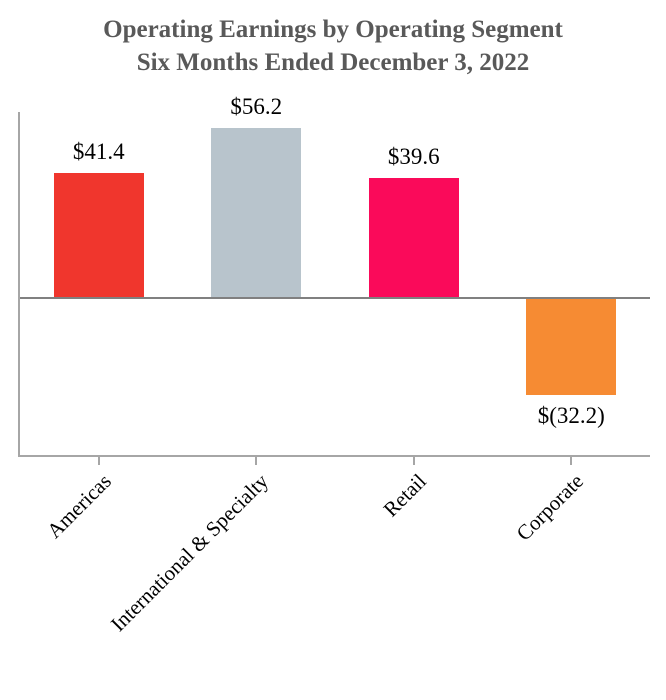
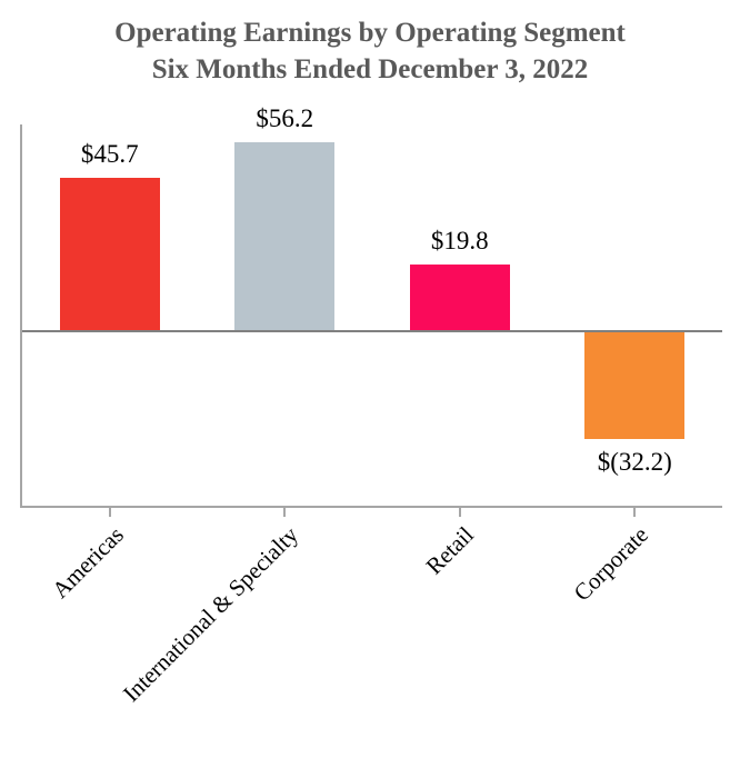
Americas: $41.4 -> $45.7
Retail: $39.6 -> $19.8
